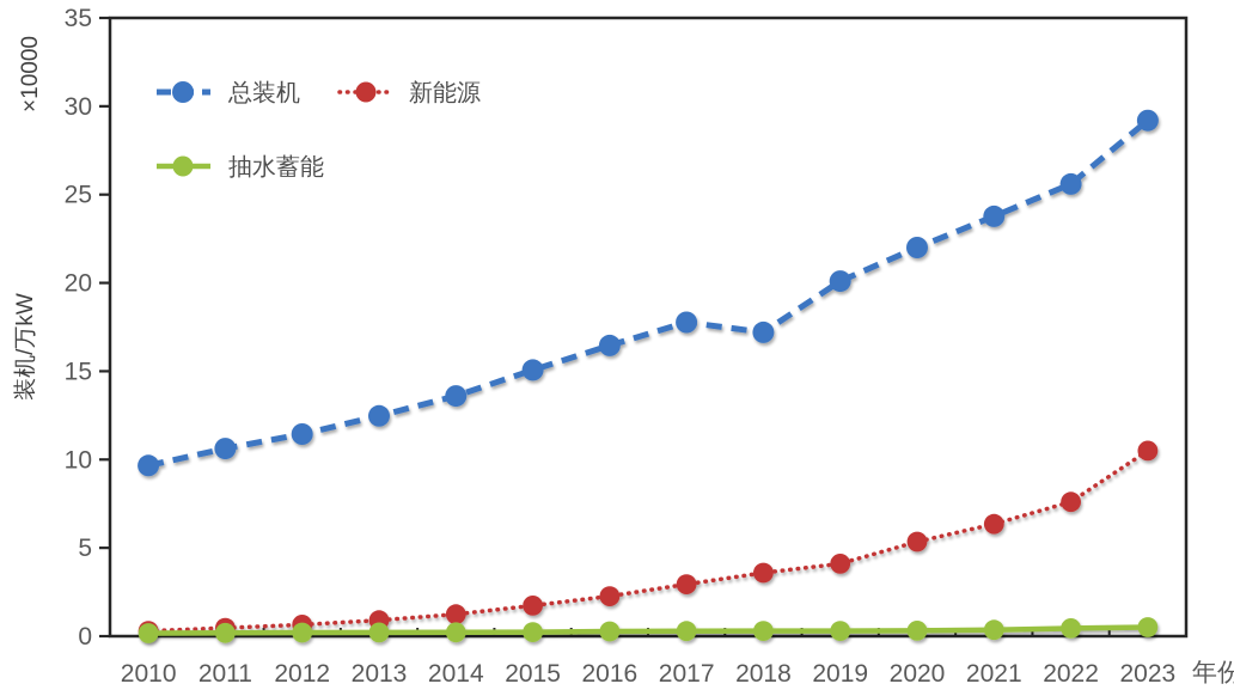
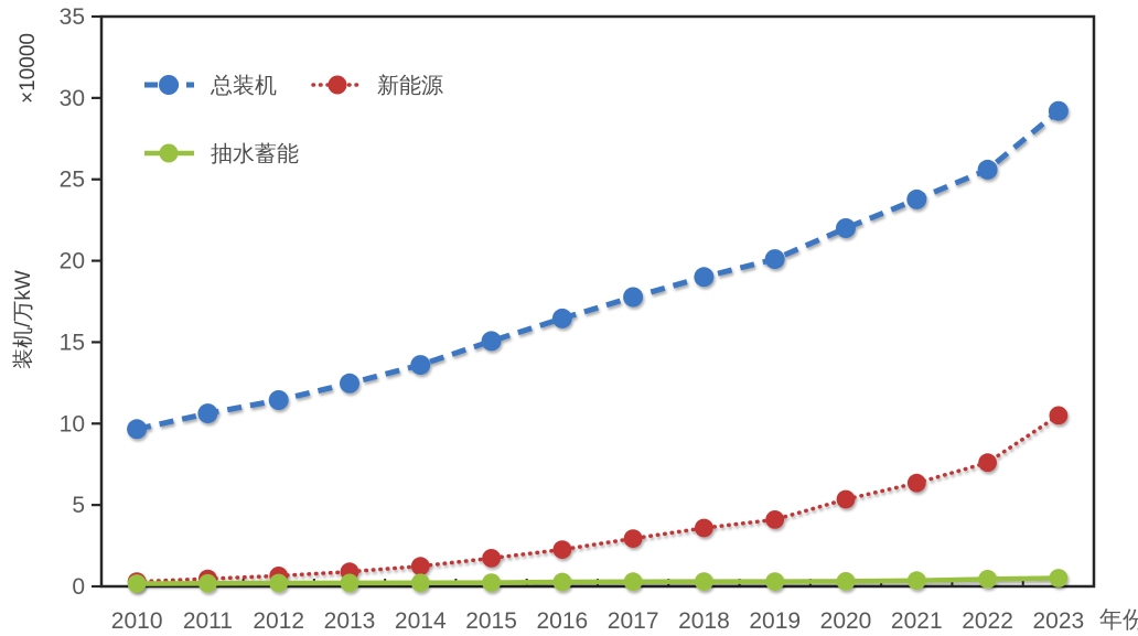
总装机/2018: 17.2 -> 19.0
